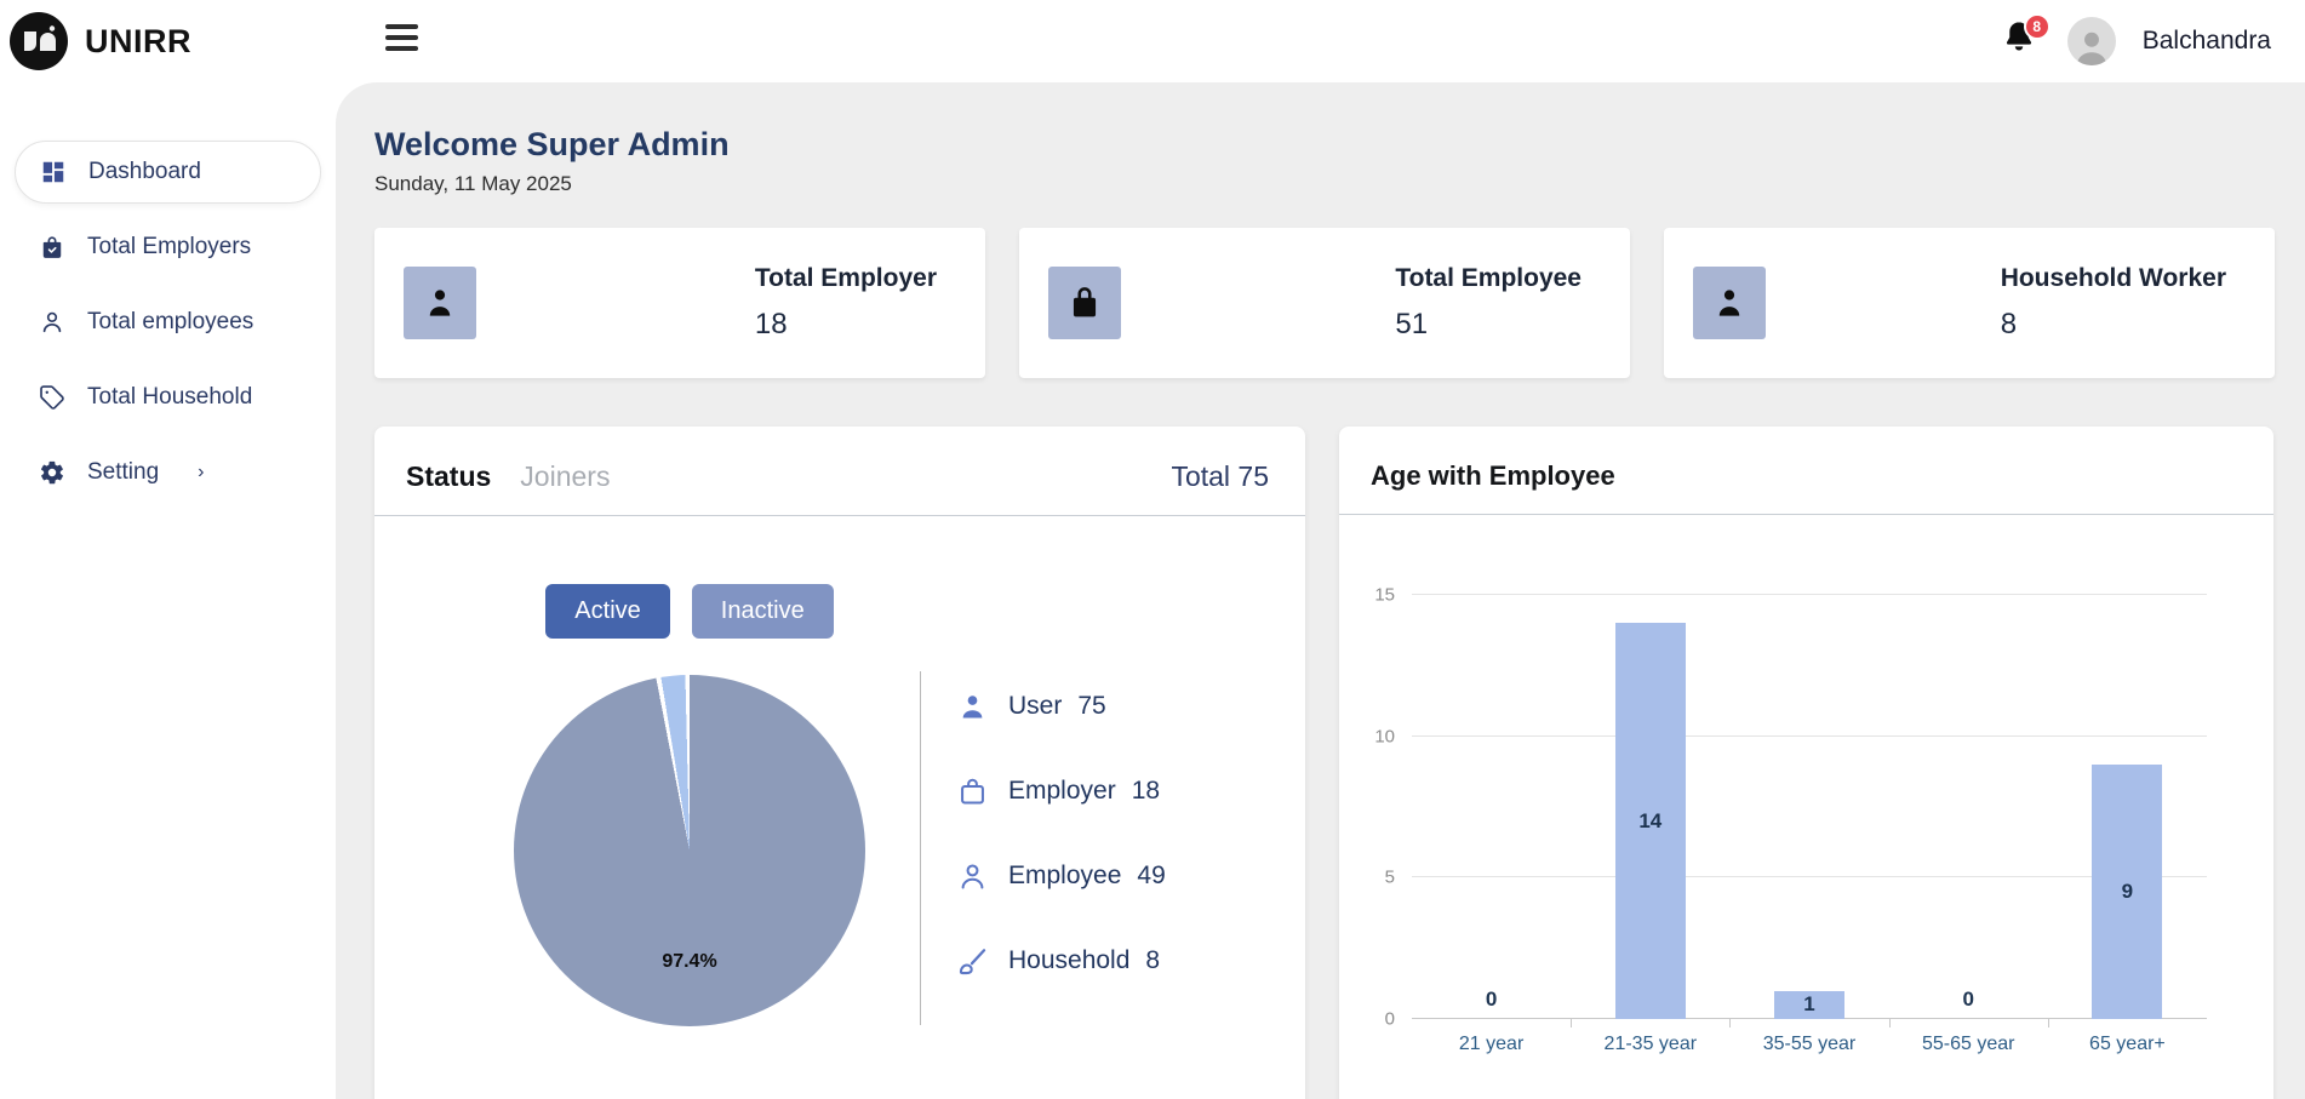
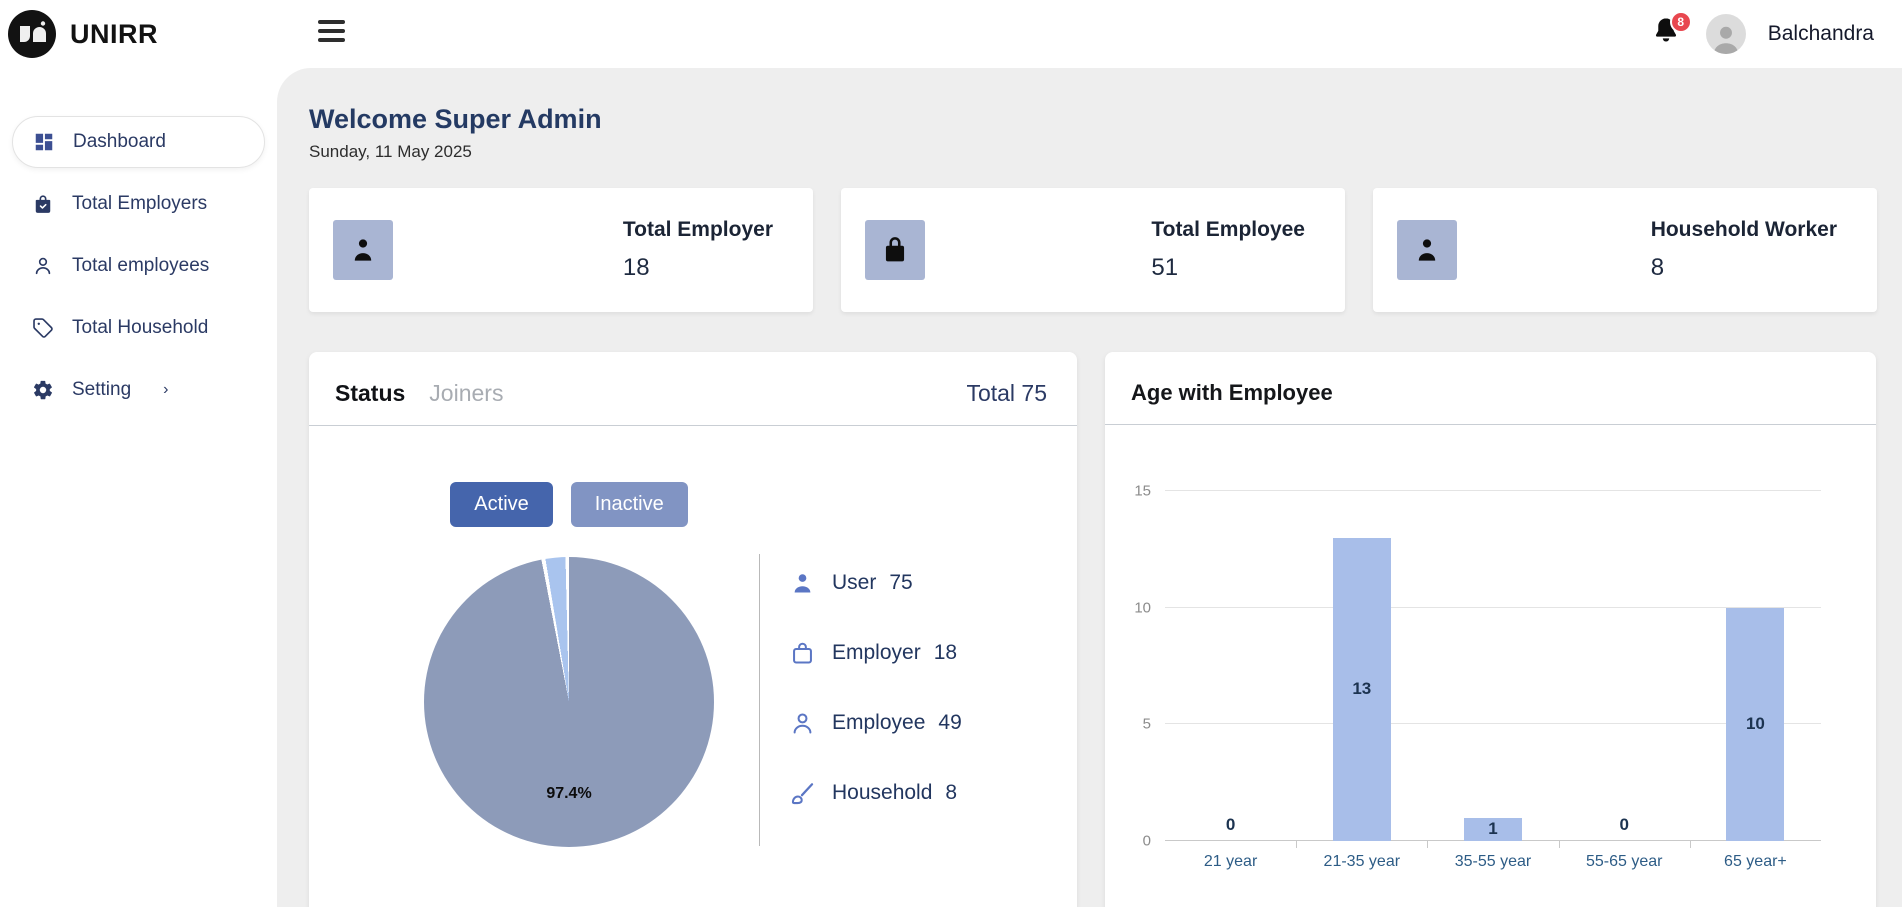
Age with Employee/21-35 year: 14 -> 13
Age with Employee/65 year+: 9 -> 10
